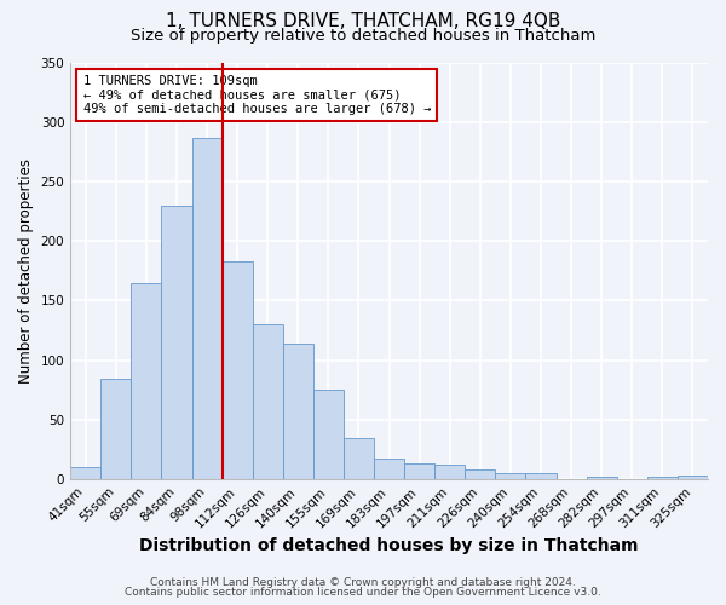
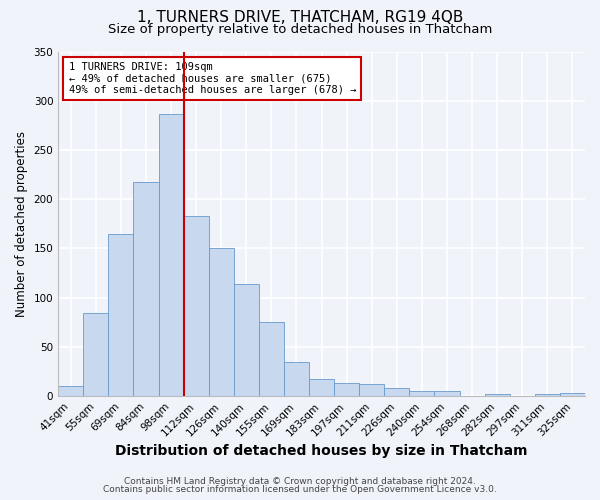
84sqm: 230 -> 218
126sqm: 130 -> 150
